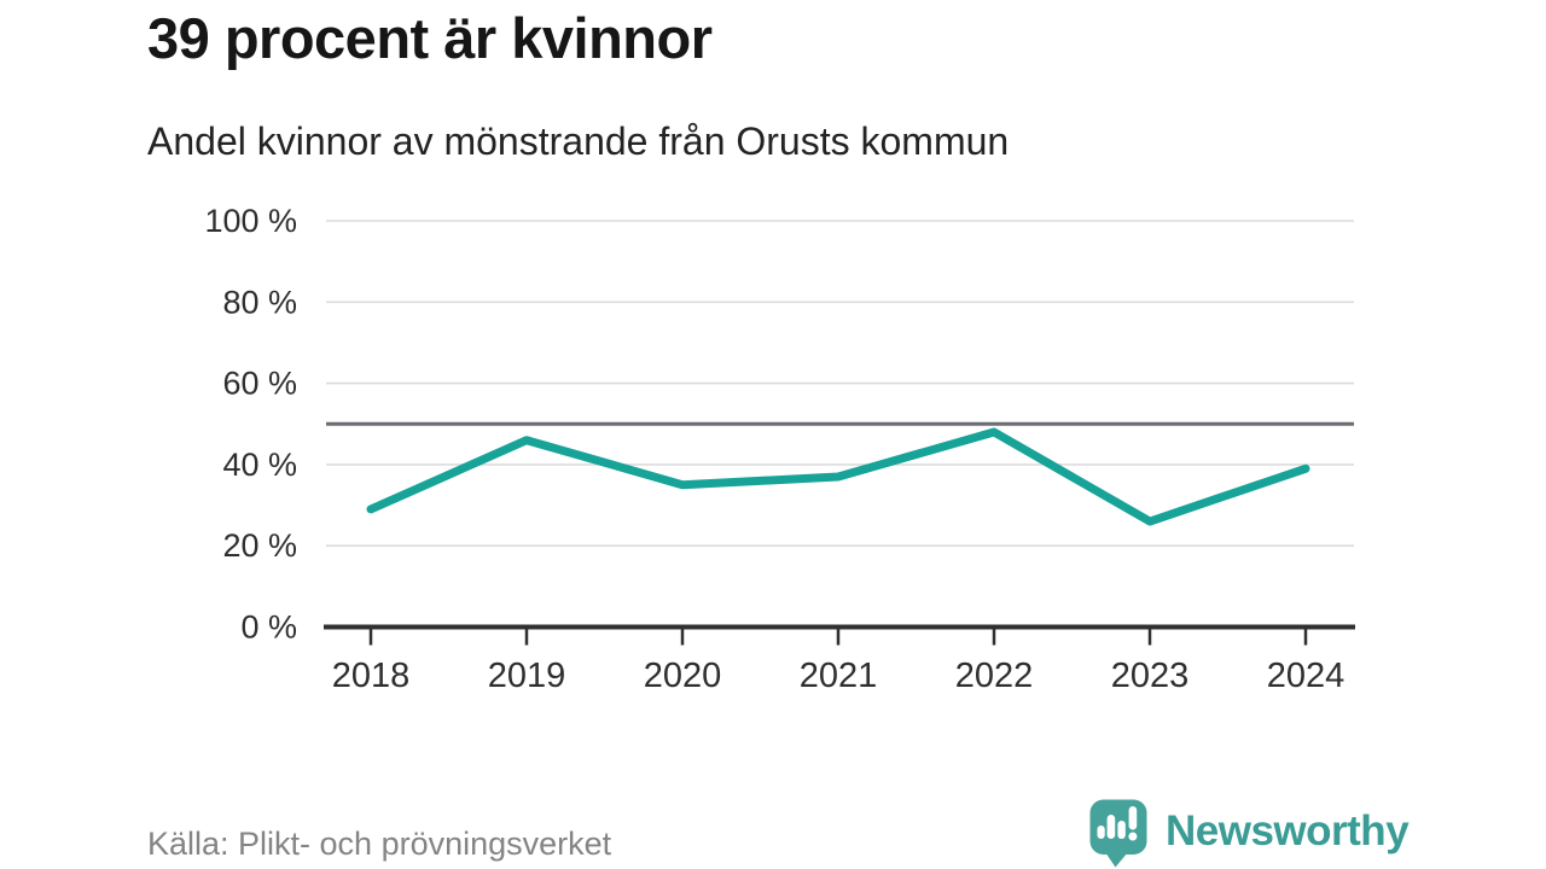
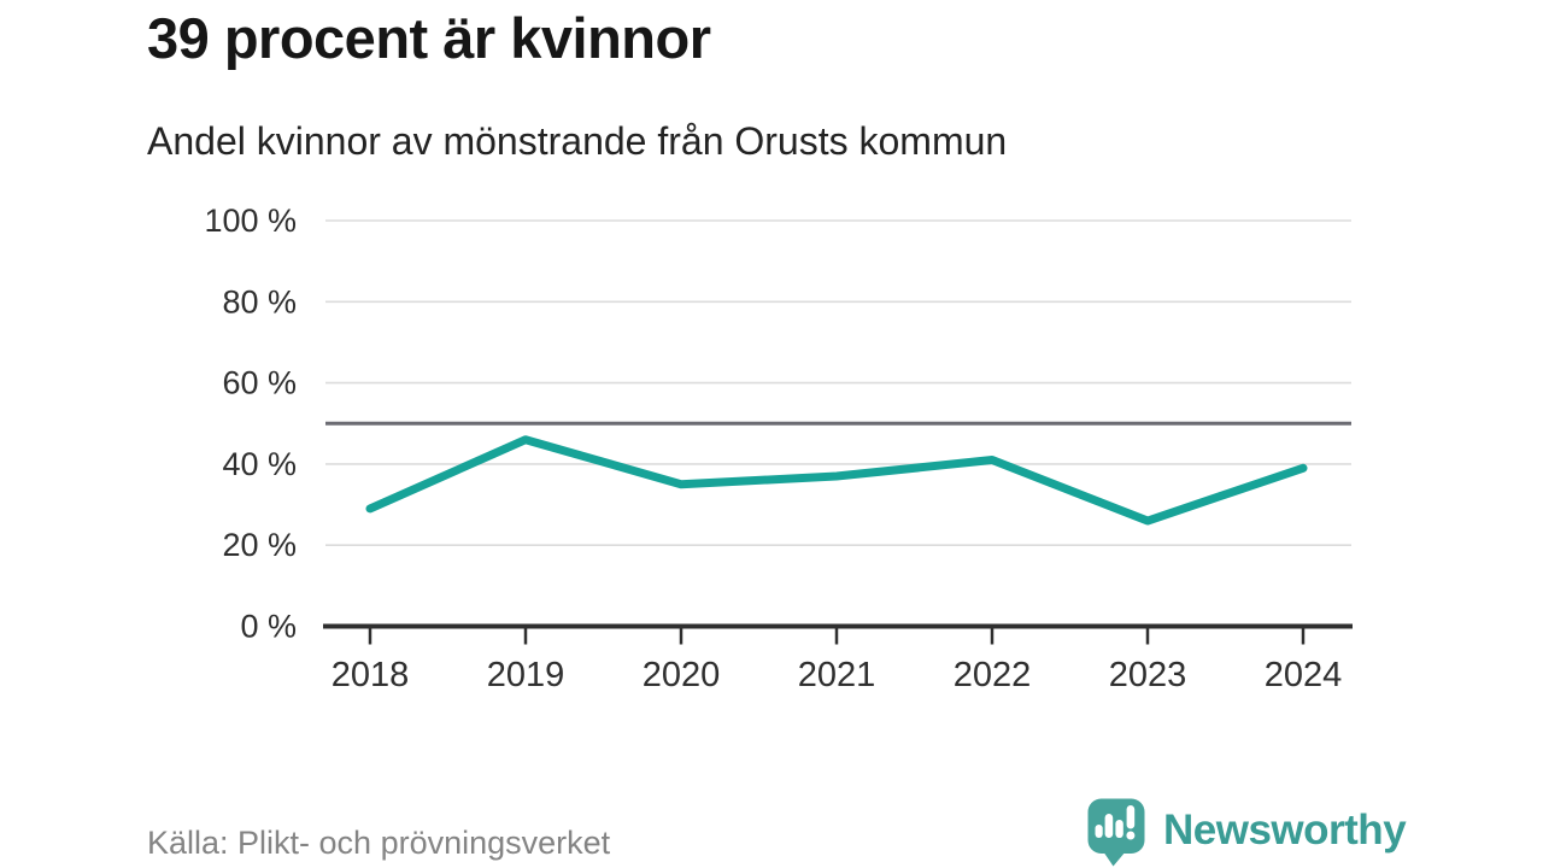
2022: 48% -> 41%
